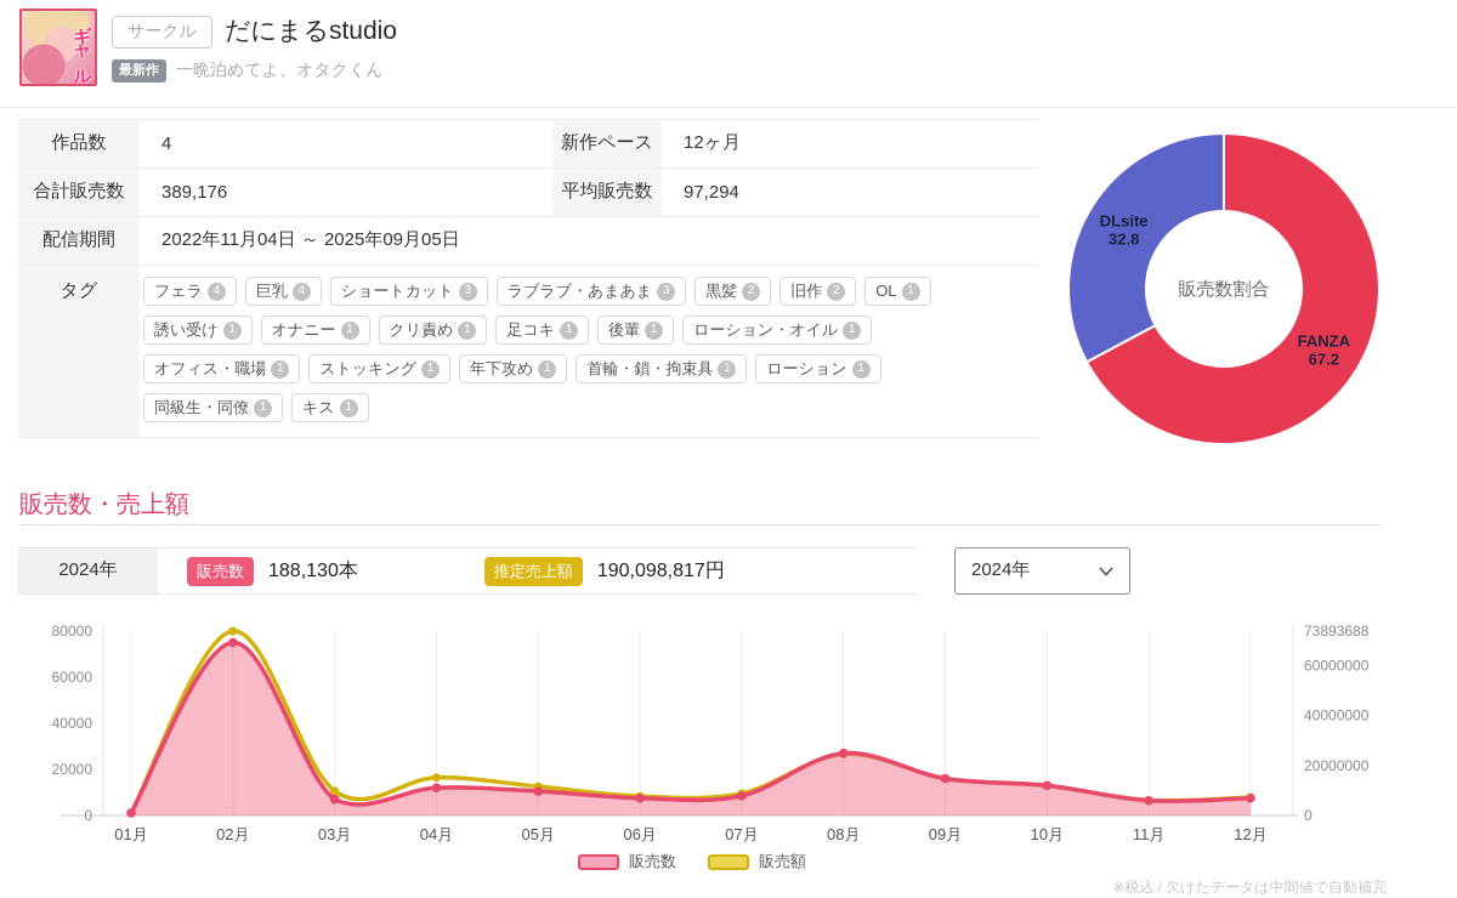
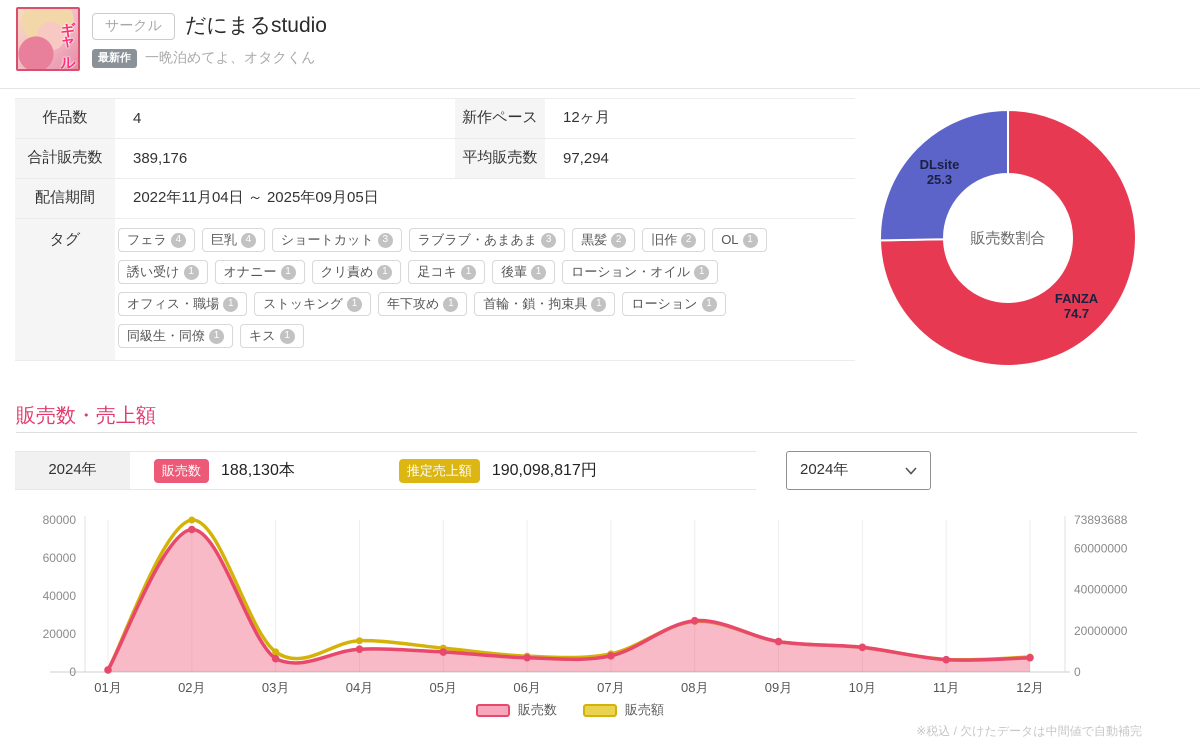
販売数割合/FANZA: 67.2 -> 74.7
販売数割合/DLsite: 32.8 -> 25.3
